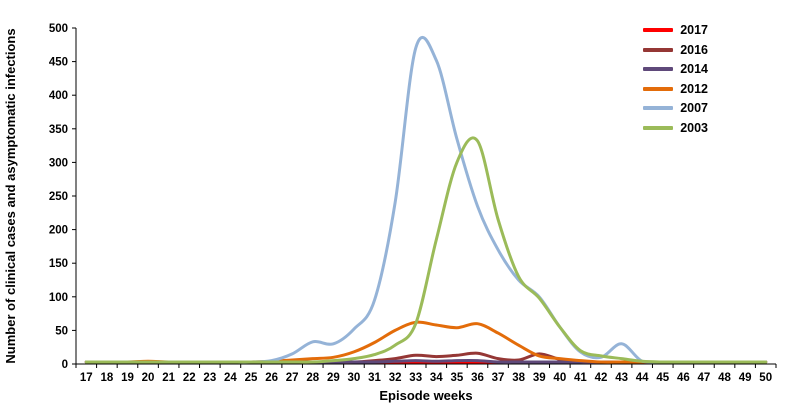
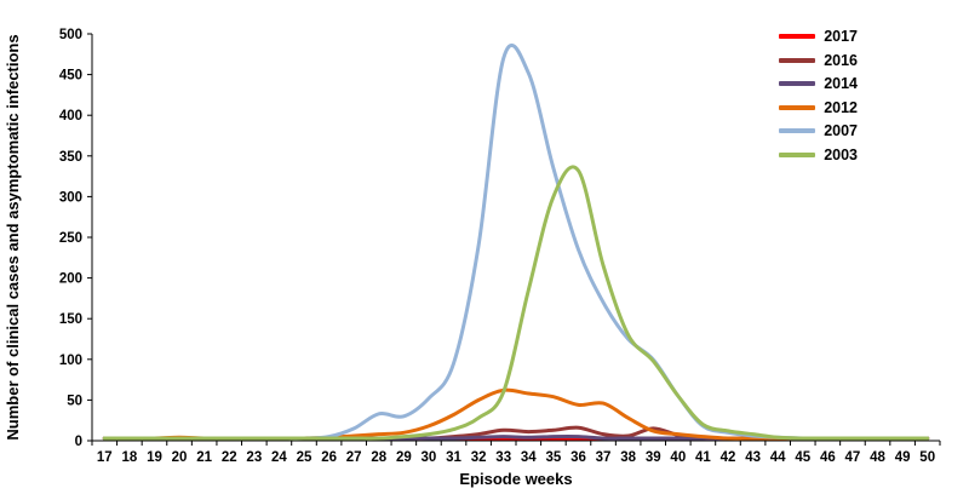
2012/36: 60 -> 40
2007/43: 30 -> 10
